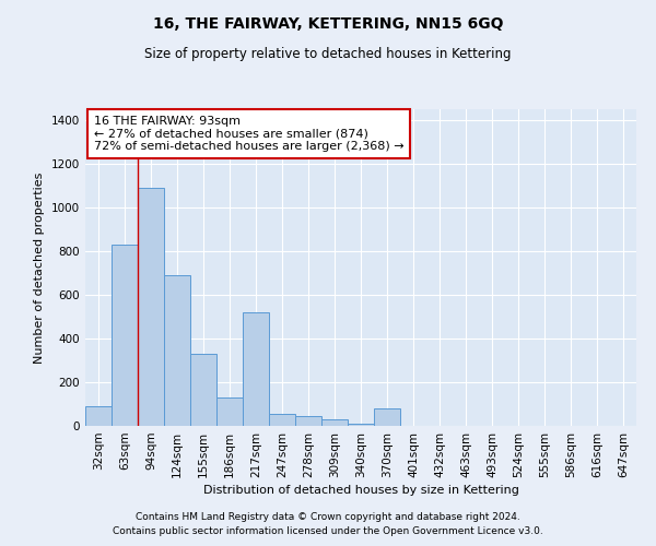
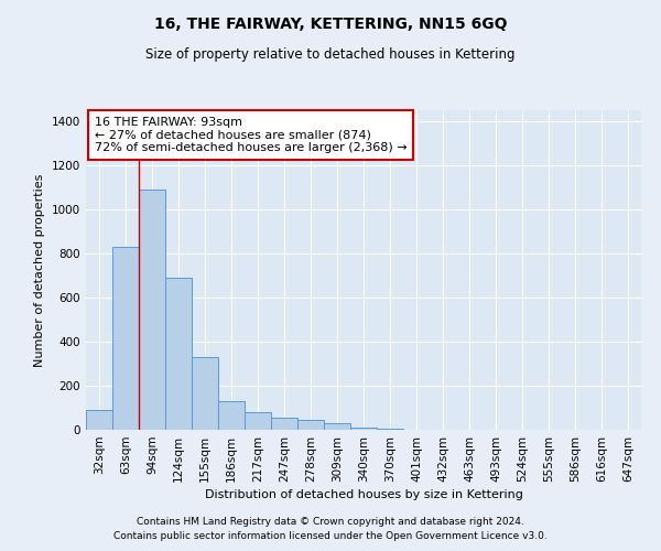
217sqm: 520 -> 80
370sqm: 80 -> 0
